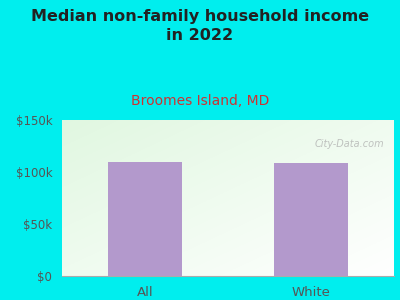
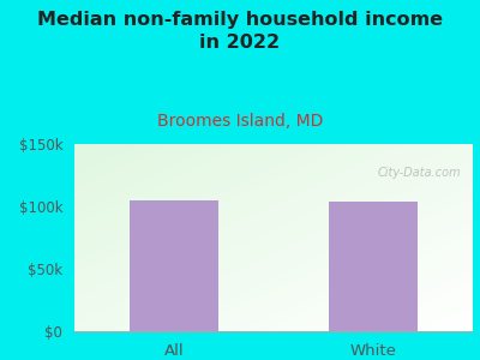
All: $110k -> $105k
White: $109k -> $104k
